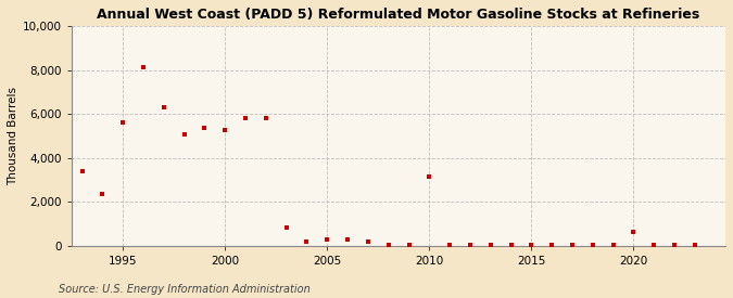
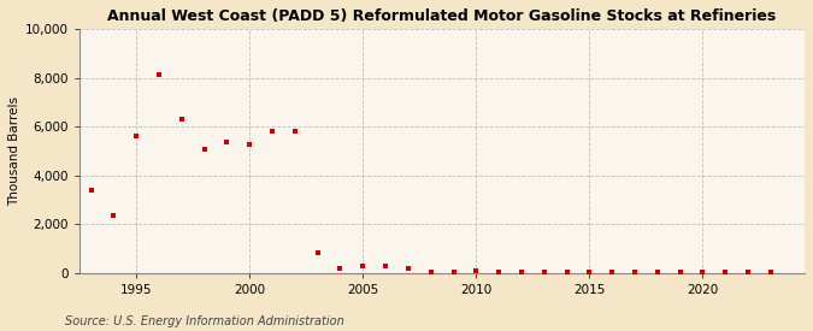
2010: 3,150 -> 90
2020: 650 -> 60
